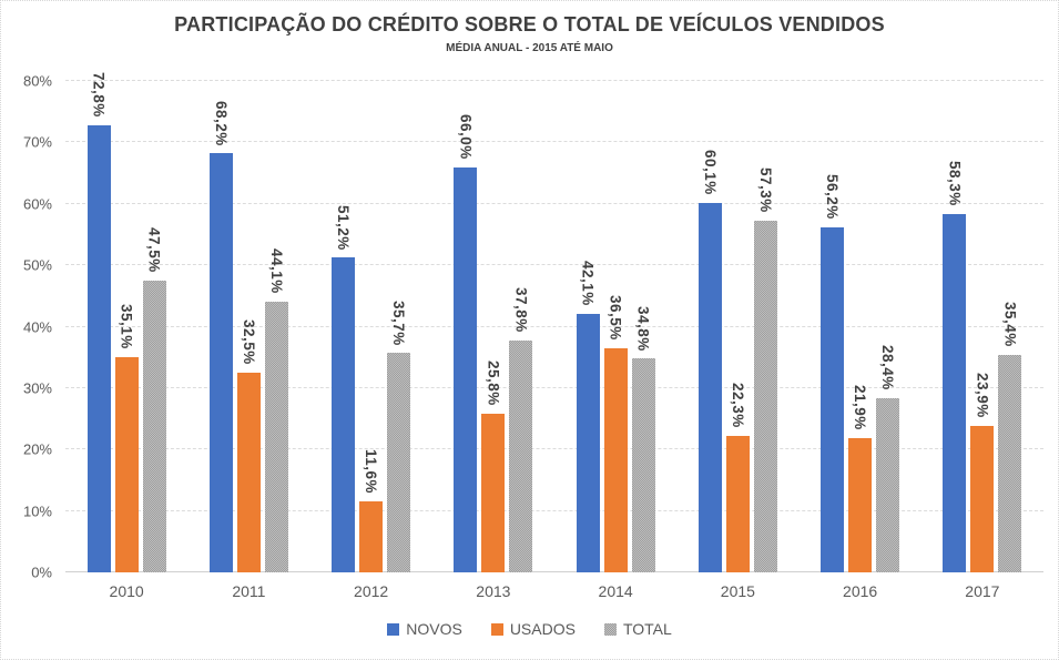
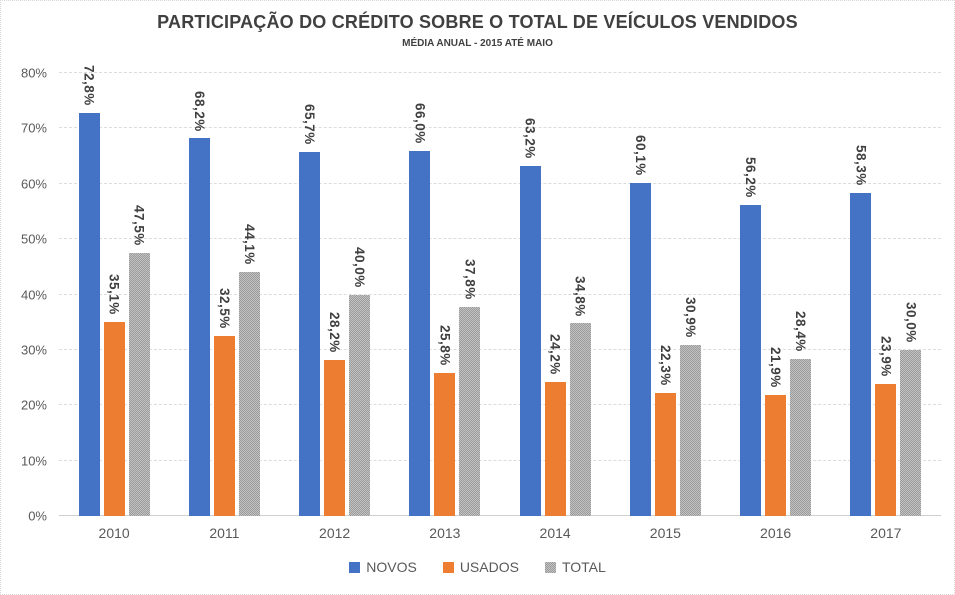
NOVOS/2012: 51,2% -> 65,7%
USADOS/2012: 11,6% -> 28,2%
TOTAL/2012: 35,7% -> 40,0%
NOVOS/2014: 42,1% -> 63,2%
USADOS/2014: 36,5% -> 24,2%
TOTAL/2015: 57,3% -> 30,9%
TOTAL/2017: 35,4% -> 30,0%
